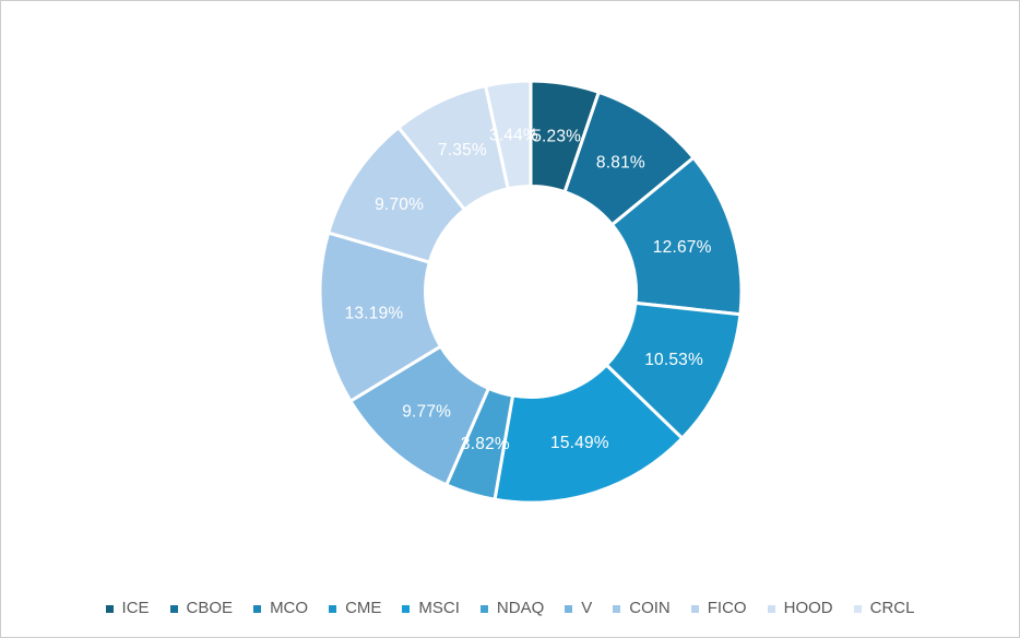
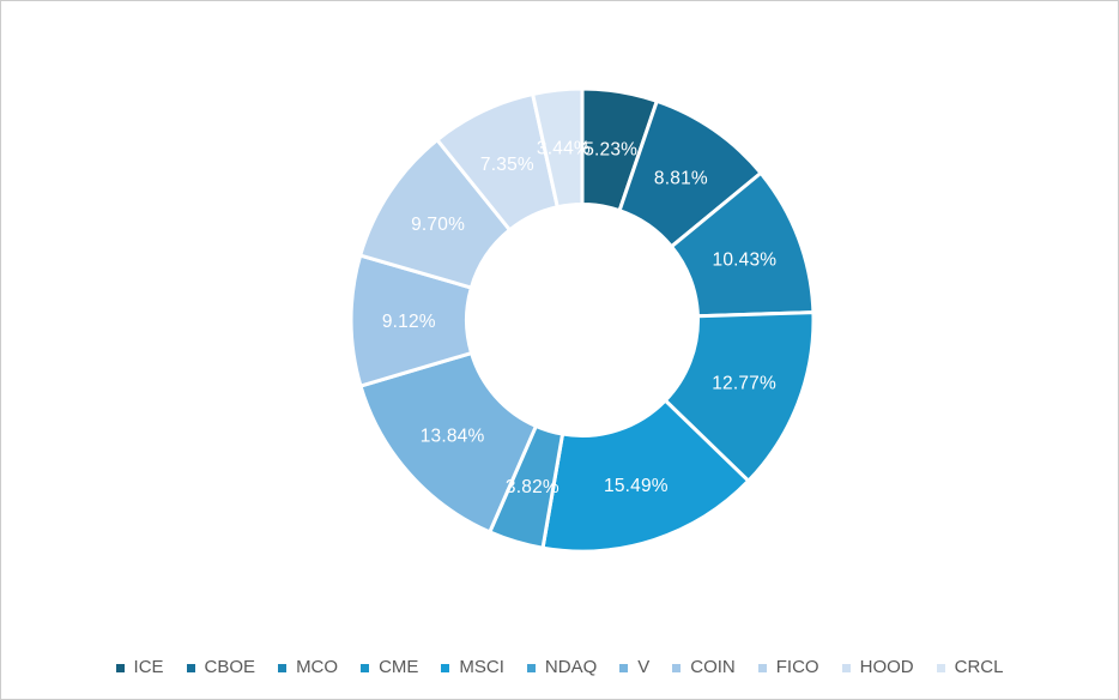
MCO: 12.67% -> 10.43%
CME: 10.53% -> 12.77%
V: 9.77% -> 13.84%
COIN: 13.19% -> 9.12%
